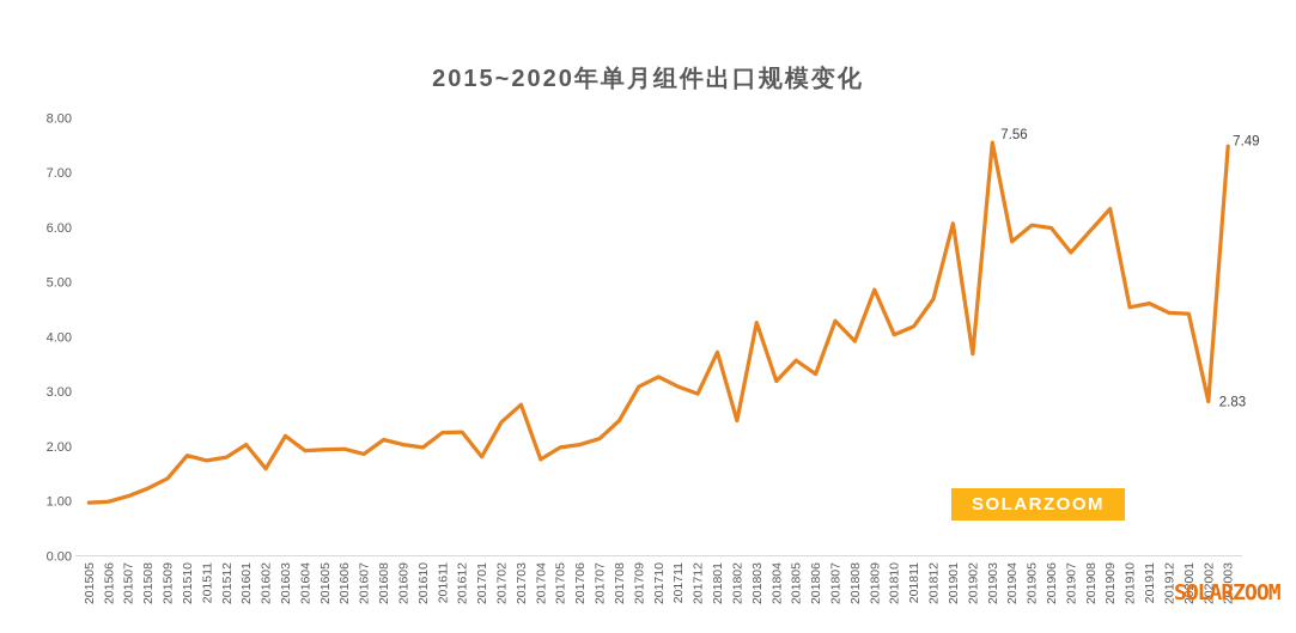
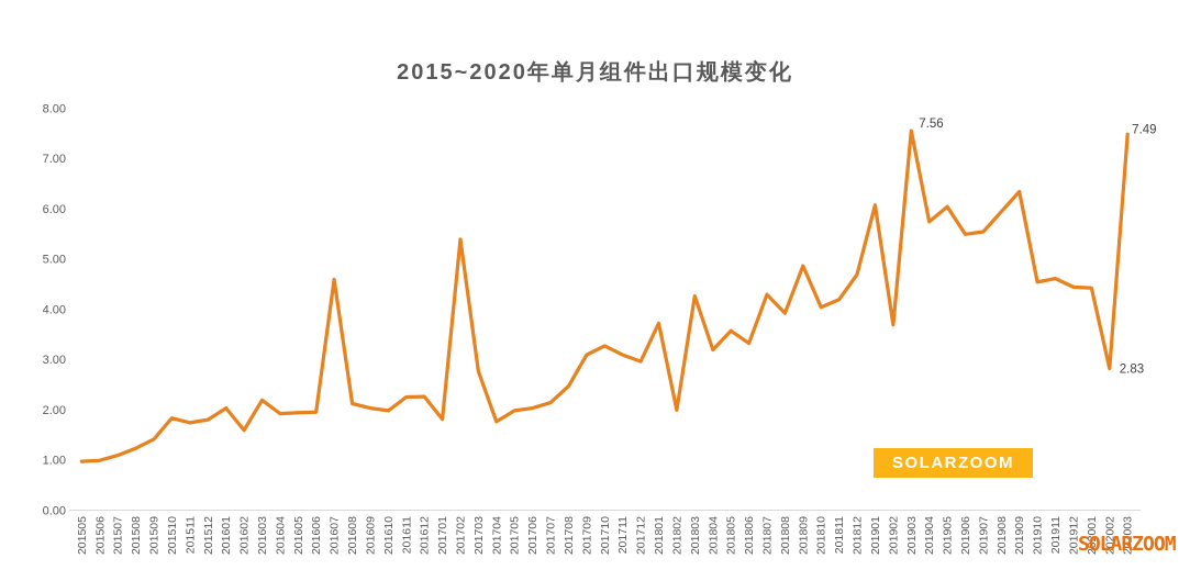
201607: 1.9 -> 4.6
201702: 2.5 -> 5.4
201802: 2.5 -> 2.0
201906: 6.0 -> 5.5
